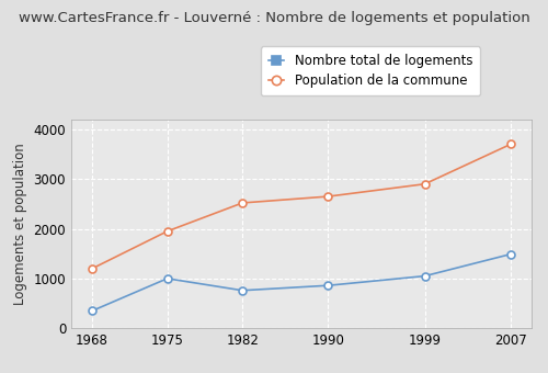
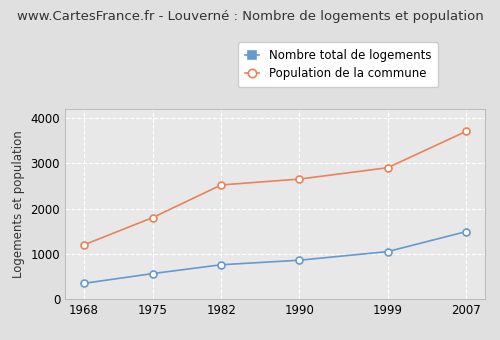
Nombre total de logements/1975: 1000 -> 560
Population de la commune/1975: 1950 -> 1800
